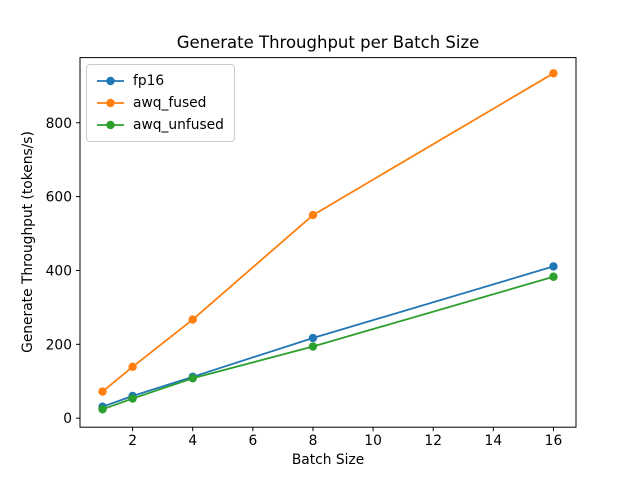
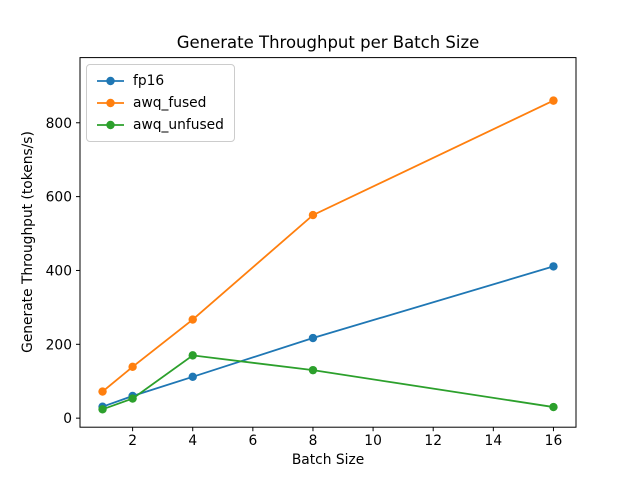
awq_unfused/4: 110 -> 170
awq_unfused/8: 190 -> 130
awq_fused/16: 930 -> 860
awq_unfused/16: 380 -> 30
